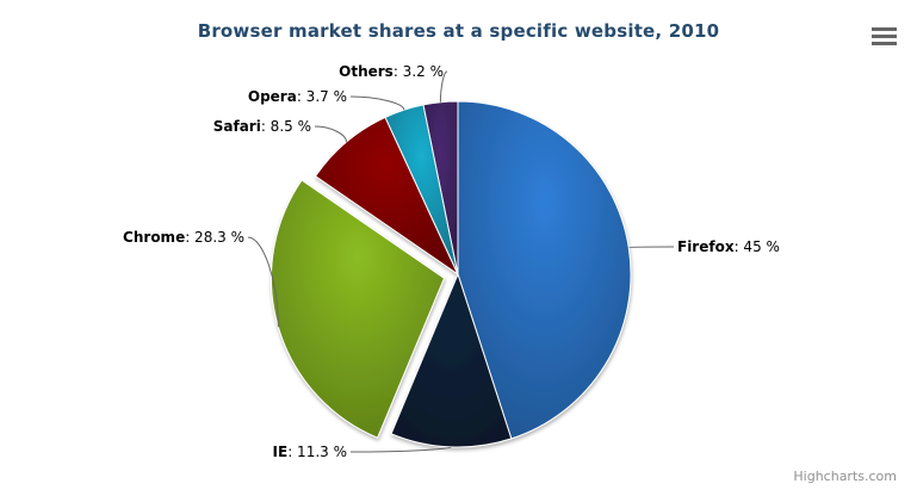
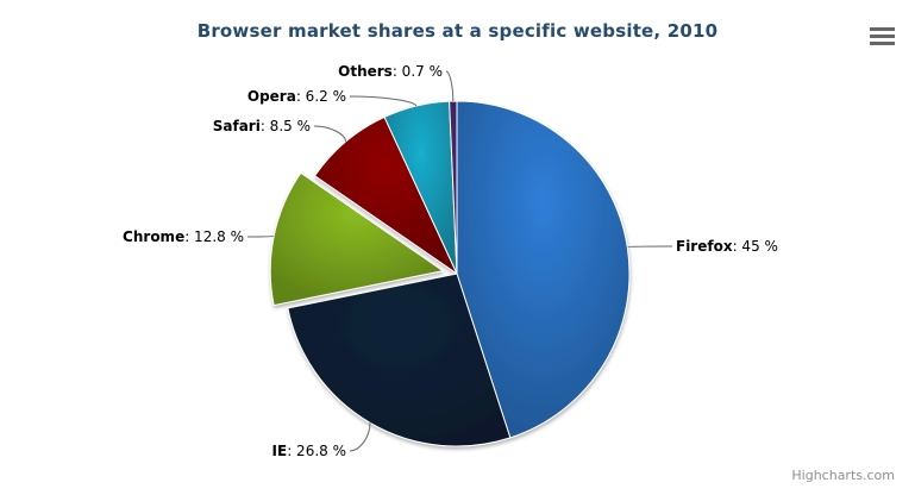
IE: 11.3 -> 26.8
Chrome: 28.3 -> 12.8
Opera: 3.7 -> 6.2
Others: 3.2 -> 0.7
